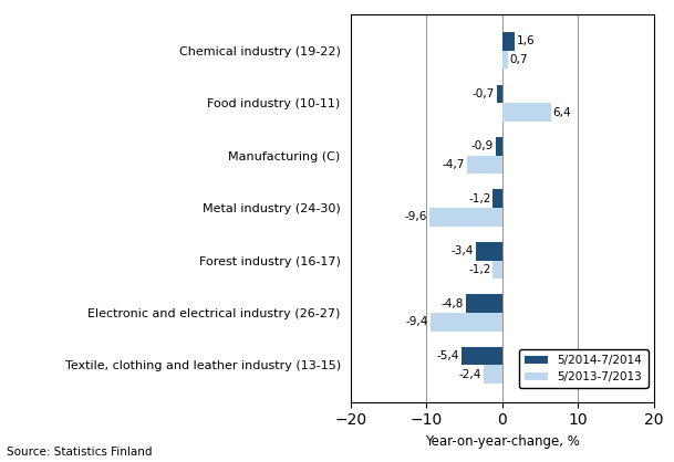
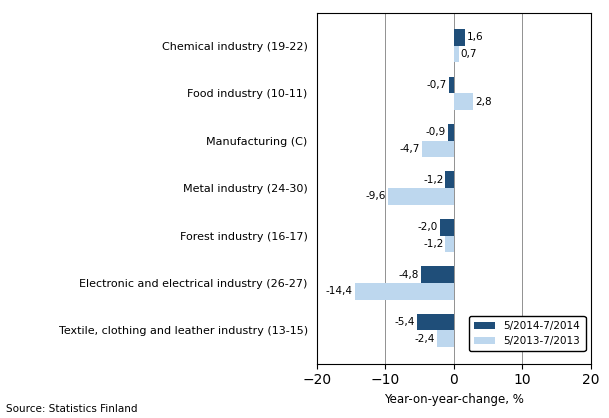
5/2013-7/2013/Food industry (10-11): 6,4 -> 2,8
5/2014-7/2014/Forest industry (16-17): -3,4 -> -2,0
5/2013-7/2013/Electronic and electrical industry (26-27): -9,4 -> -14,4
